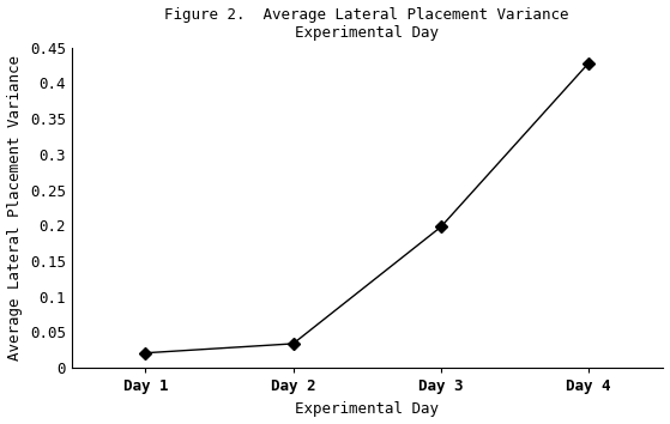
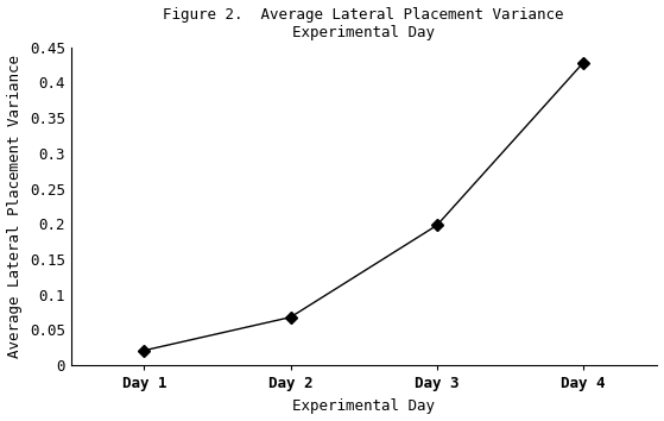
Day 2: 0.034 -> 0.068
